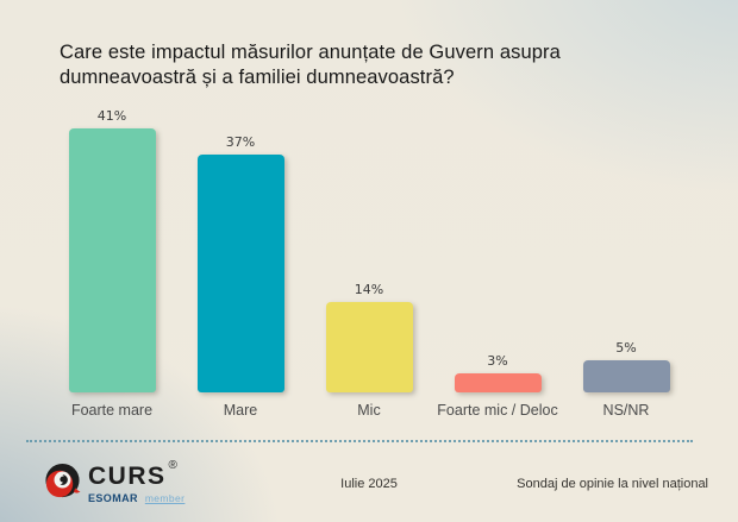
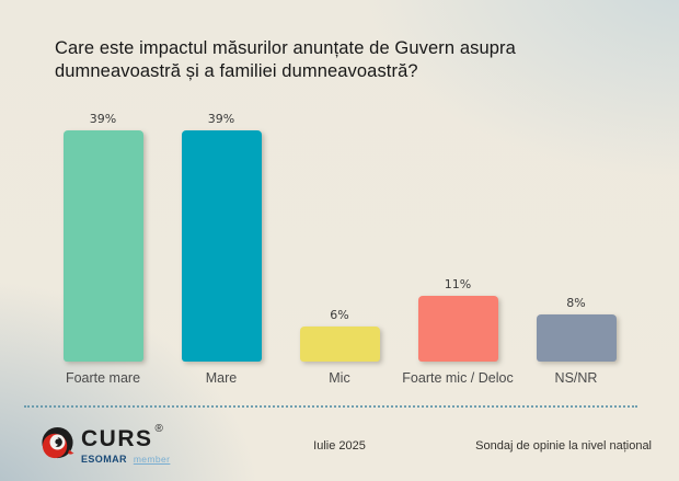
Foarte mare: 41% -> 39%
Mare: 37% -> 39%
Mic: 14% -> 6%
Foarte mic / Deloc: 3% -> 11%
NS/NR: 5% -> 8%
